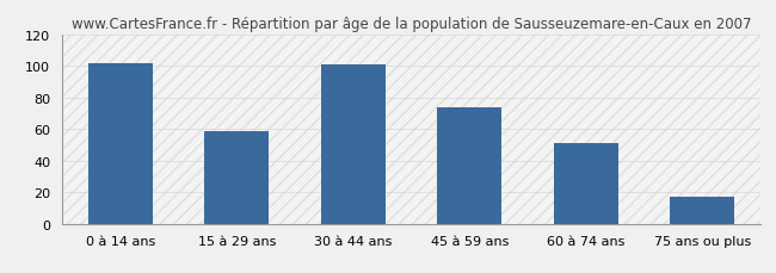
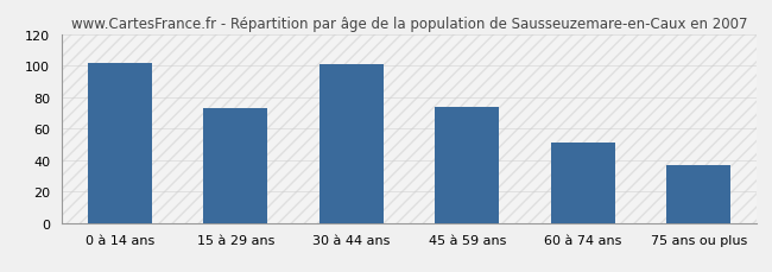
15 à 29 ans: 59 -> 73
75 ans ou plus: 17 -> 37
